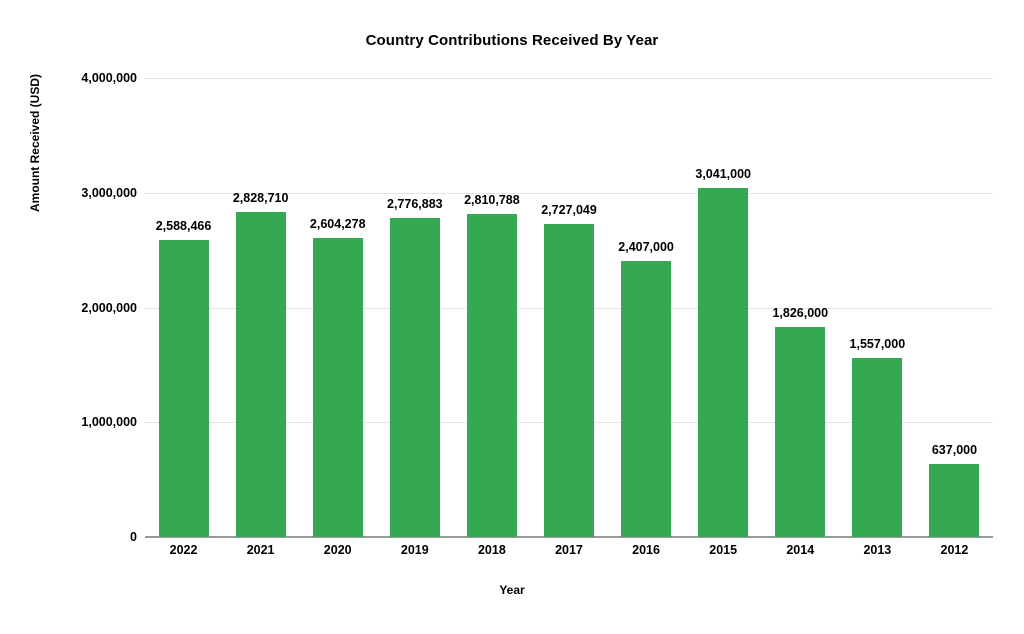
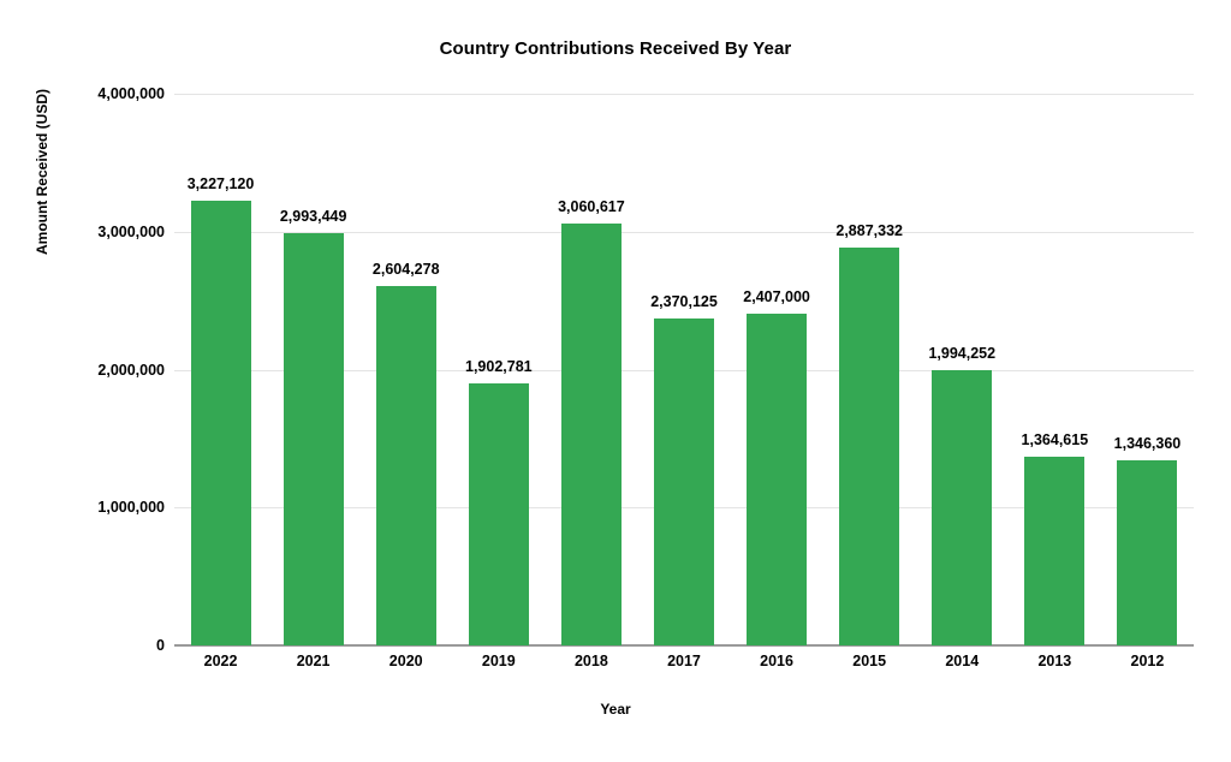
2022: 2,588,466 -> 3,227,120
2021: 2,828,710 -> 2,993,449
2019: 2,776,883 -> 1,902,781
2018: 2,810,788 -> 3,060,617
2017: 2,727,049 -> 2,370,125
2015: 3,041,000 -> 2,887,332
2014: 1,826,000 -> 1,994,252
2013: 1,557,000 -> 1,364,615
2012: 637,000 -> 1,346,360
